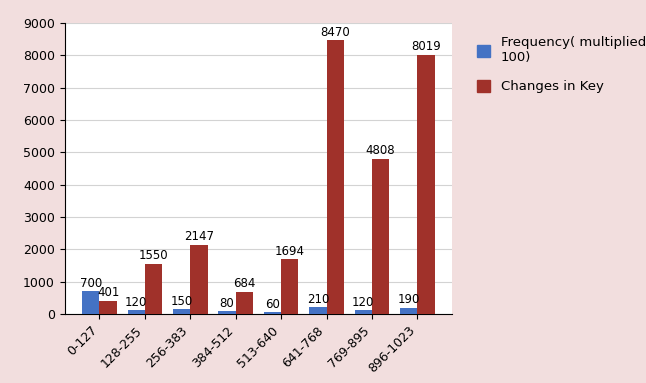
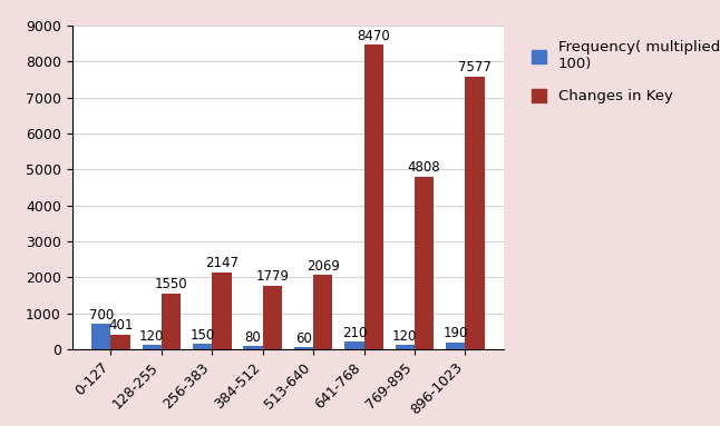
Changes in Key/384-512: 684 -> 1779
Changes in Key/513-640: 1694 -> 2069
Changes in Key/896-1023: 8019 -> 7577
